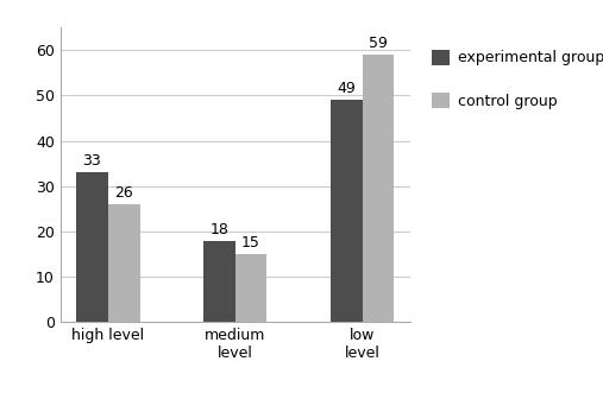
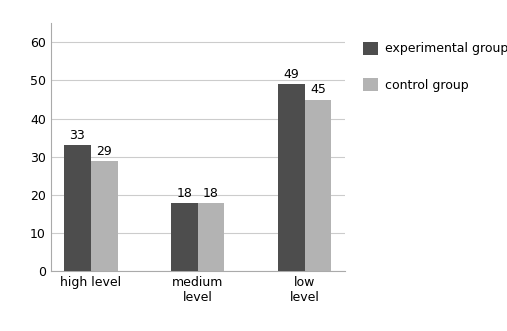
control group/high level: 26 -> 29
control group/medium level: 15 -> 18
control group/low level: 59 -> 45
